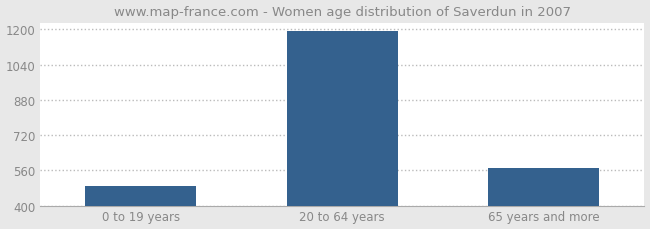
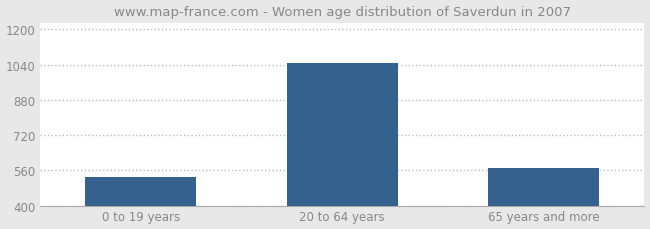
0 to 19 years: 490 -> 530
20 to 64 years: 1193 -> 1050
